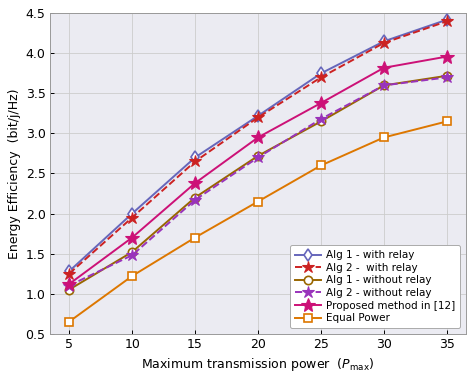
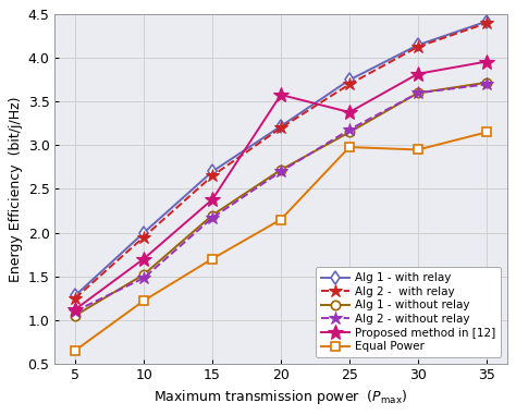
Proposed method in [12]/20: 2.95 -> 3.58
Equal Power/25: 2.60 -> 2.98
